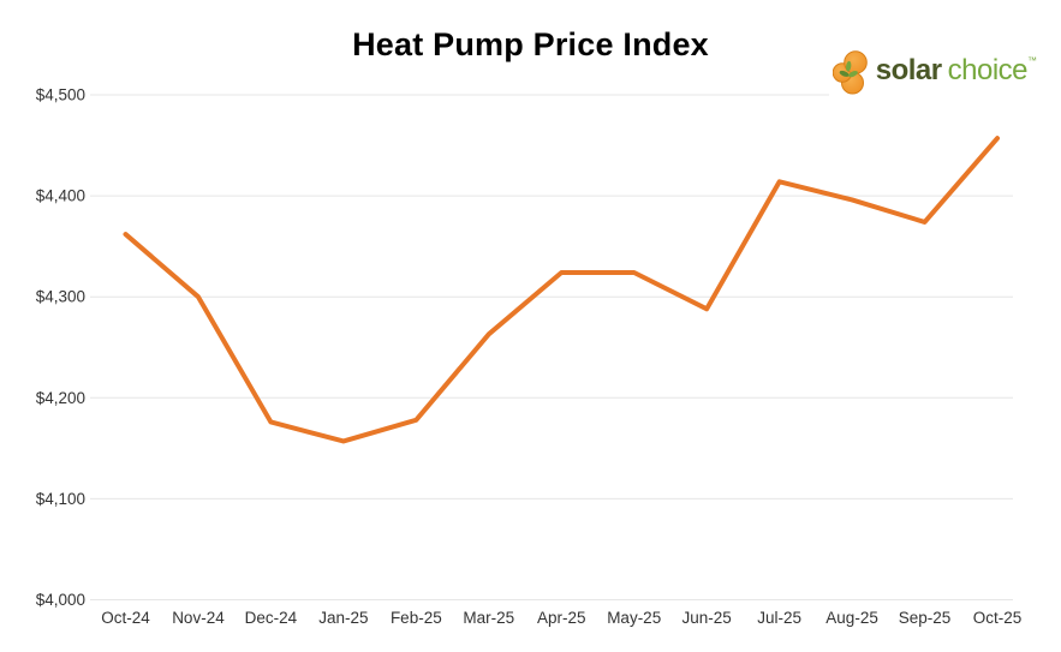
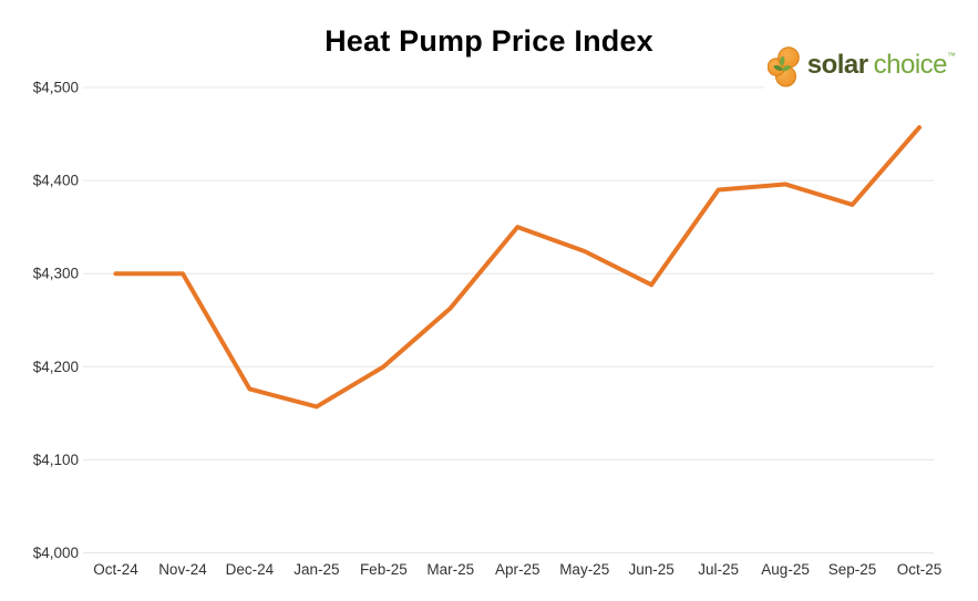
Oct-24: $4360 -> $4300
Feb-25: $4180 -> $4200
Apr-25: $4320 -> $4350
Jul-25: $4410 -> $4390
